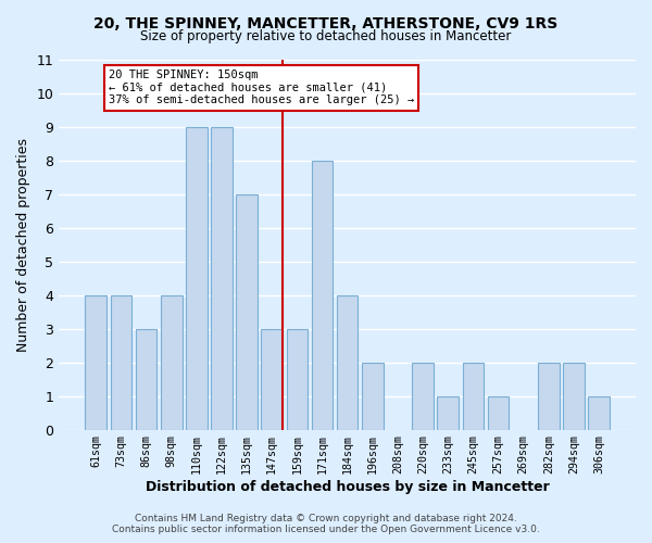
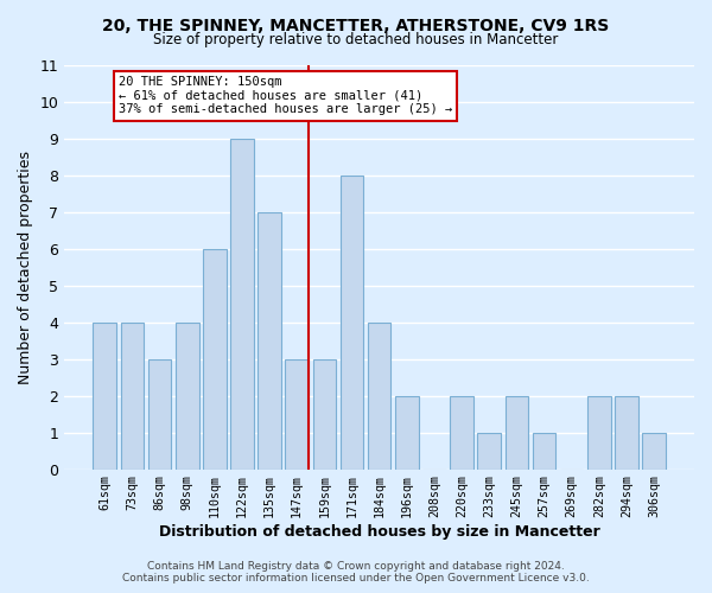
110sqm: 9 -> 6
